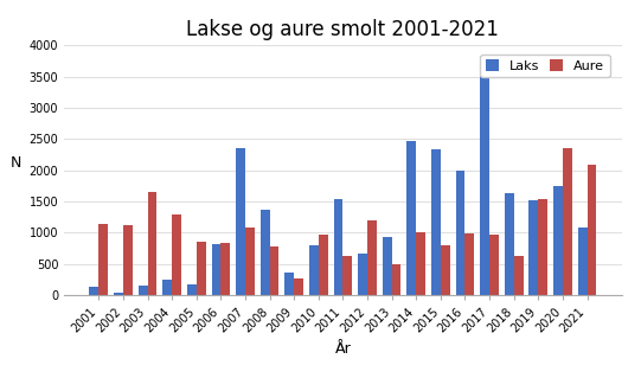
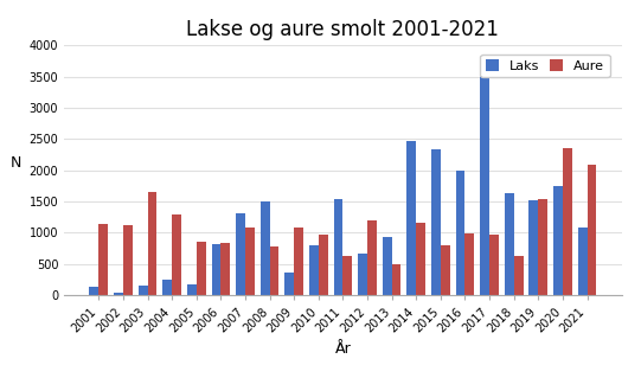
Laks/2007: 2360 -> 1300
Laks/2008: 1360 -> 1490
Aure/2009: 260 -> 1080
Aure/2014: 1000 -> 1150
